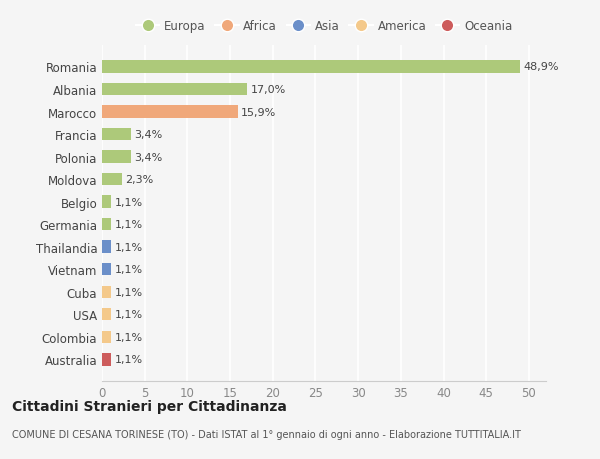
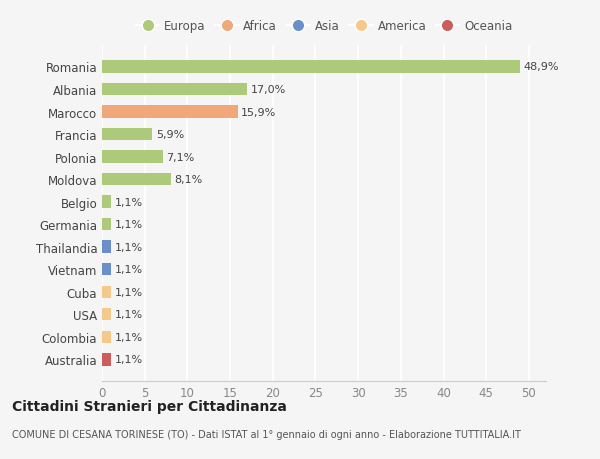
Francia: 3,4% -> 5,9%
Polonia: 3,4% -> 7,1%
Moldova: 2,3% -> 8,1%
